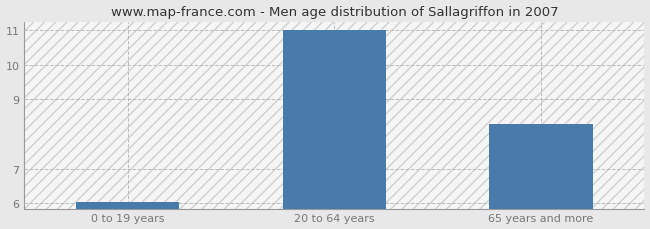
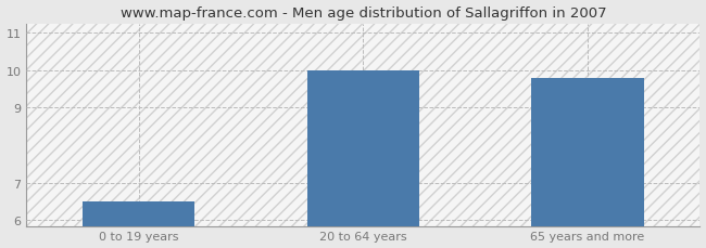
0 to 19 years: 6.03 -> 6.50
20 to 64 years: 11.00 -> 10.00
65 years and more: 8.30 -> 9.80
